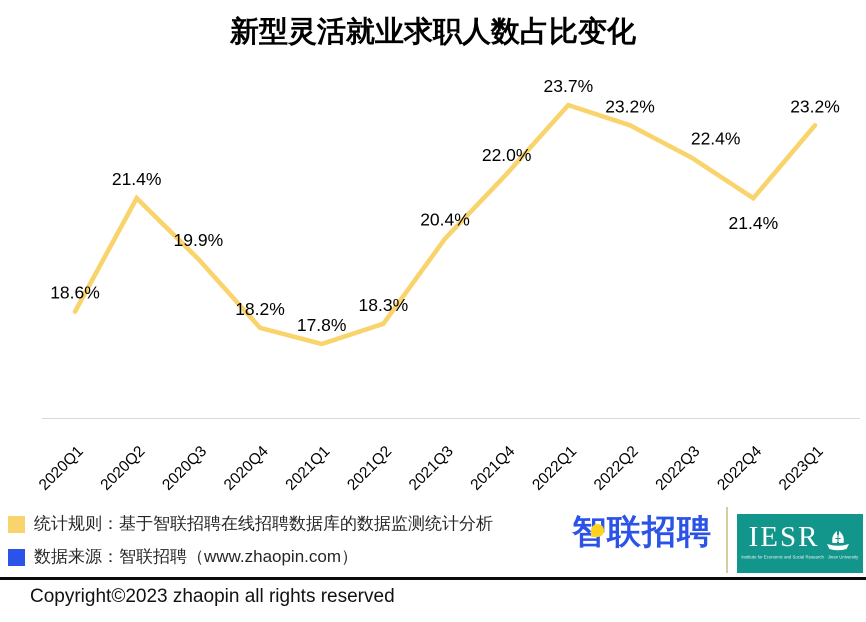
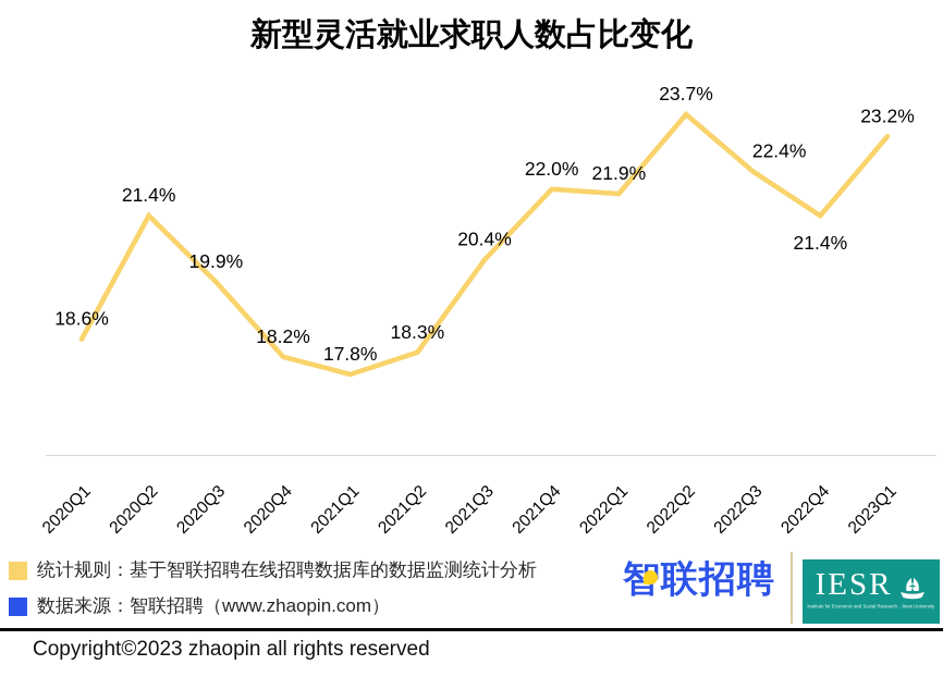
2022Q1: 23.7% -> 21.9%
2022Q2: 23.2% -> 23.7%
